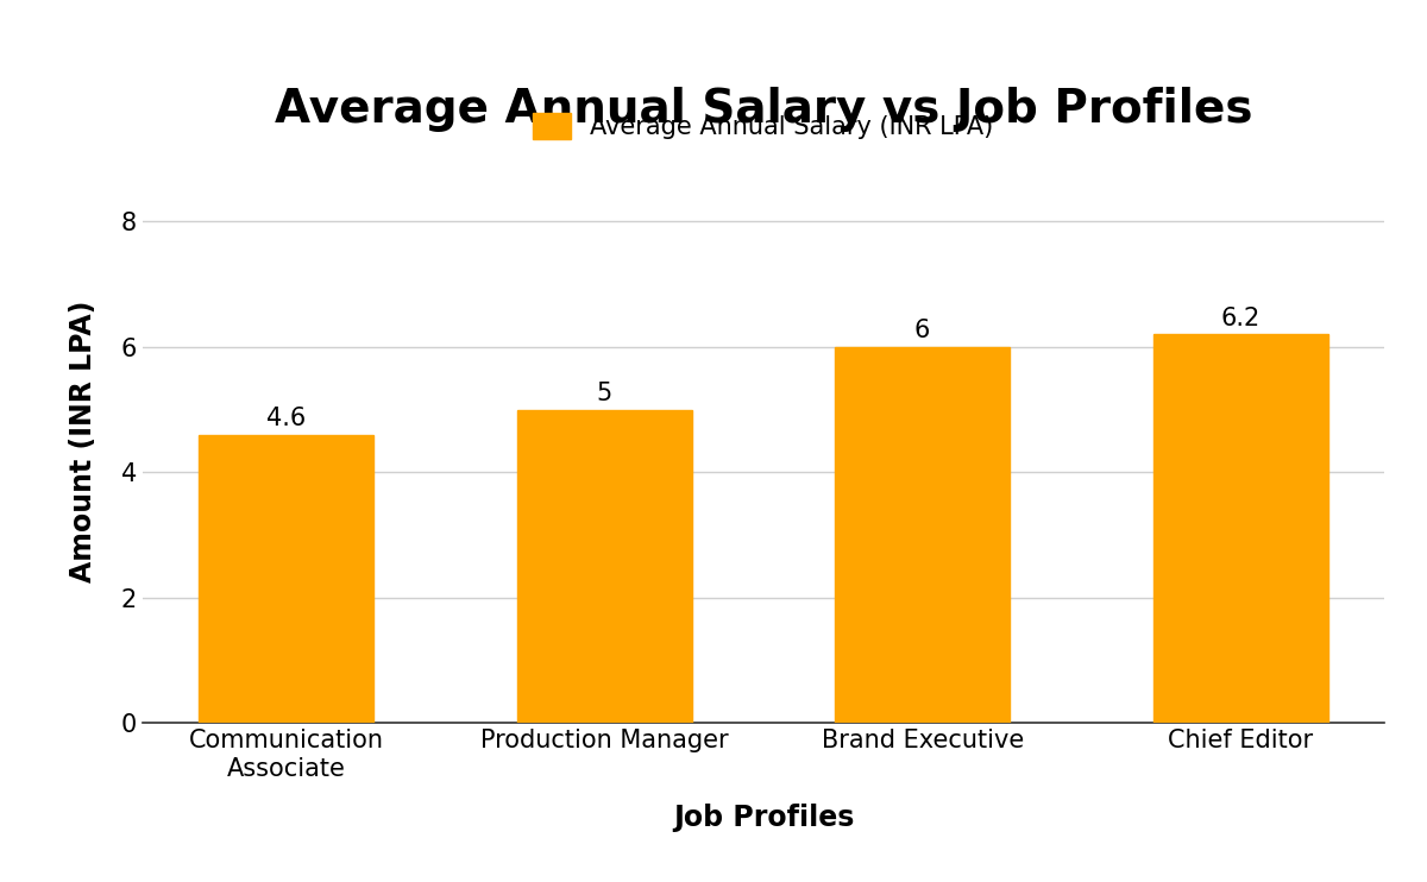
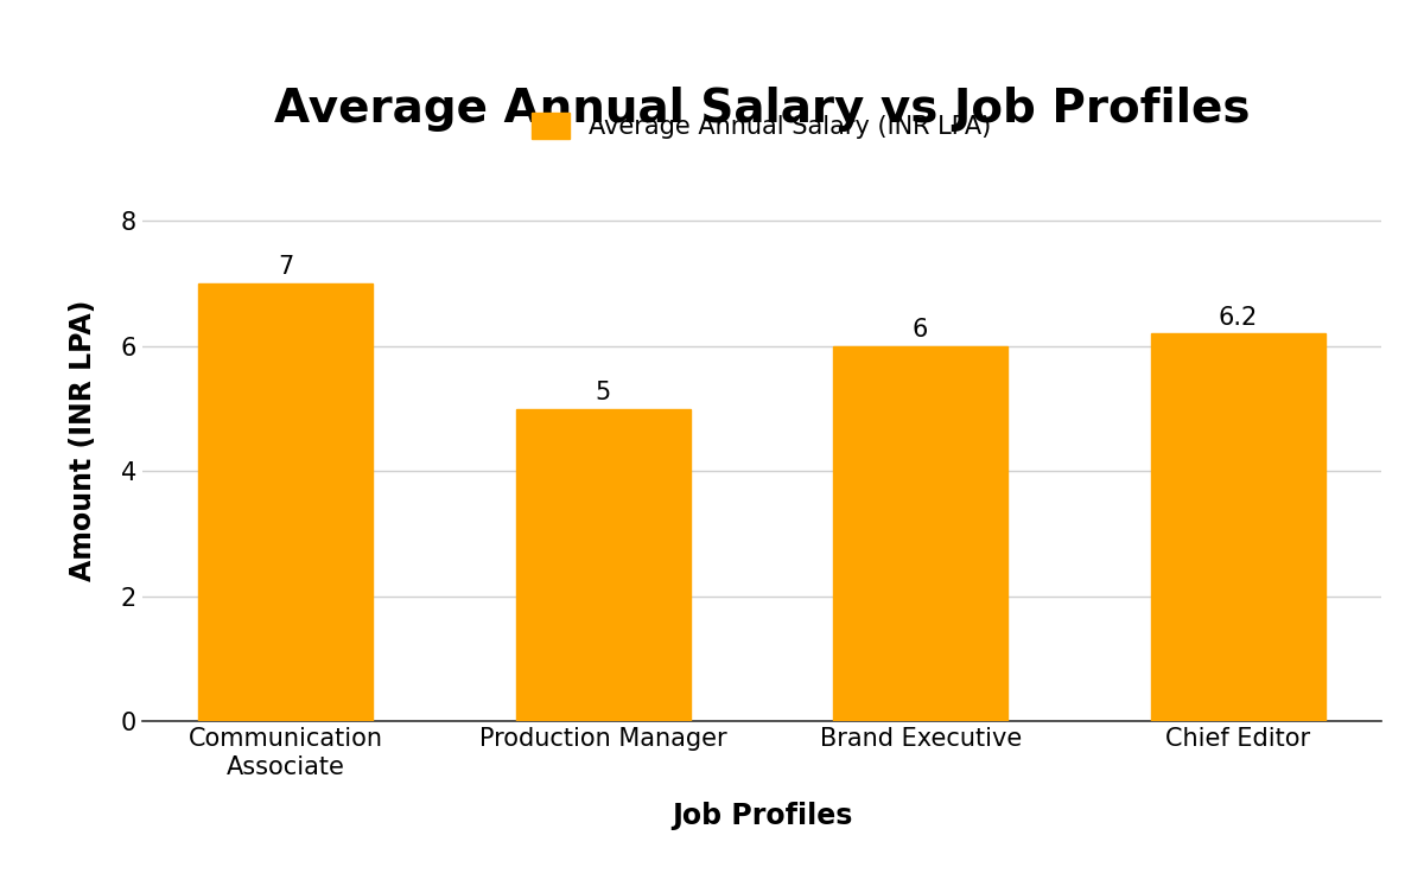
Communication Associate: 4.6 -> 7
